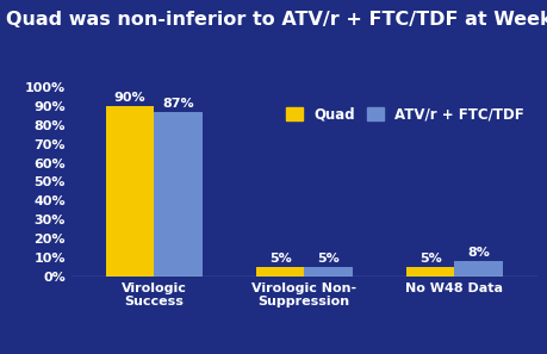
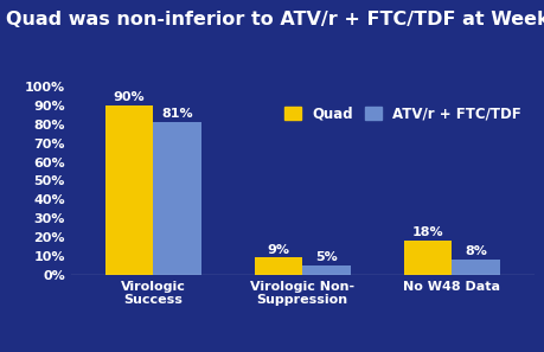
ATV/r + FTC/TDF/Virologic Success: 87% -> 81%
Quad/Virologic Non- Suppression: 5% -> 9%
Quad/No W48 Data: 5% -> 18%
